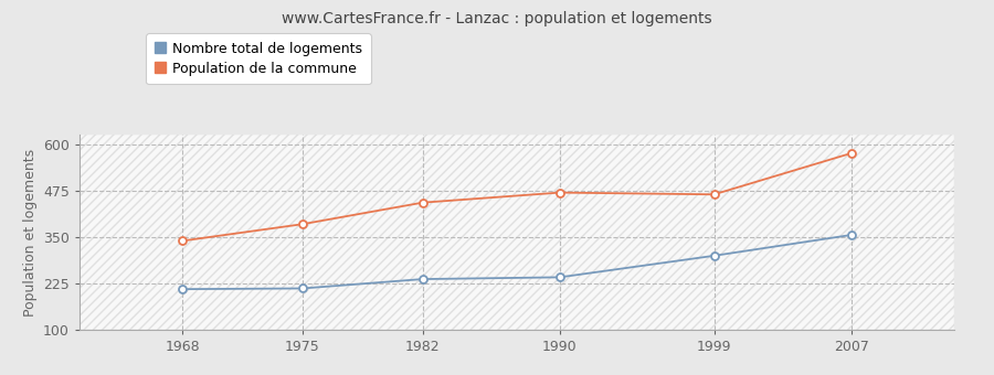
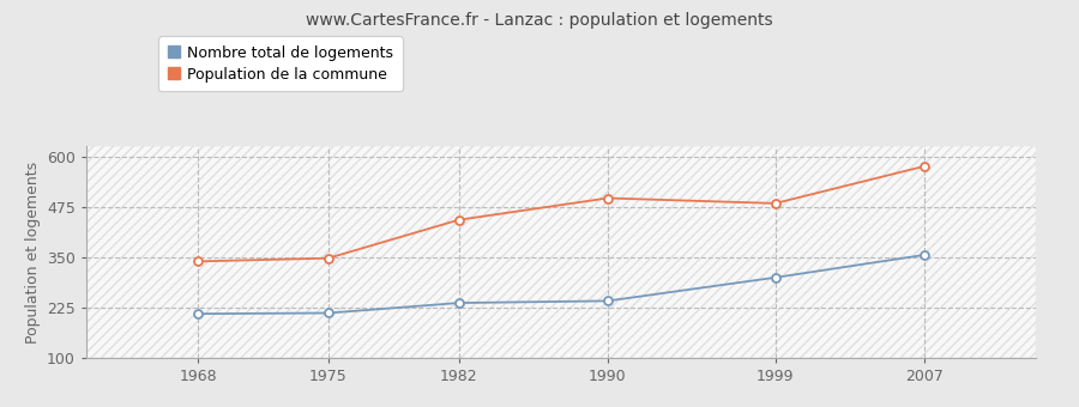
Population de la commune/1975: 385 -> 348
Population de la commune/1990: 470 -> 497
Population de la commune/1999: 465 -> 484
